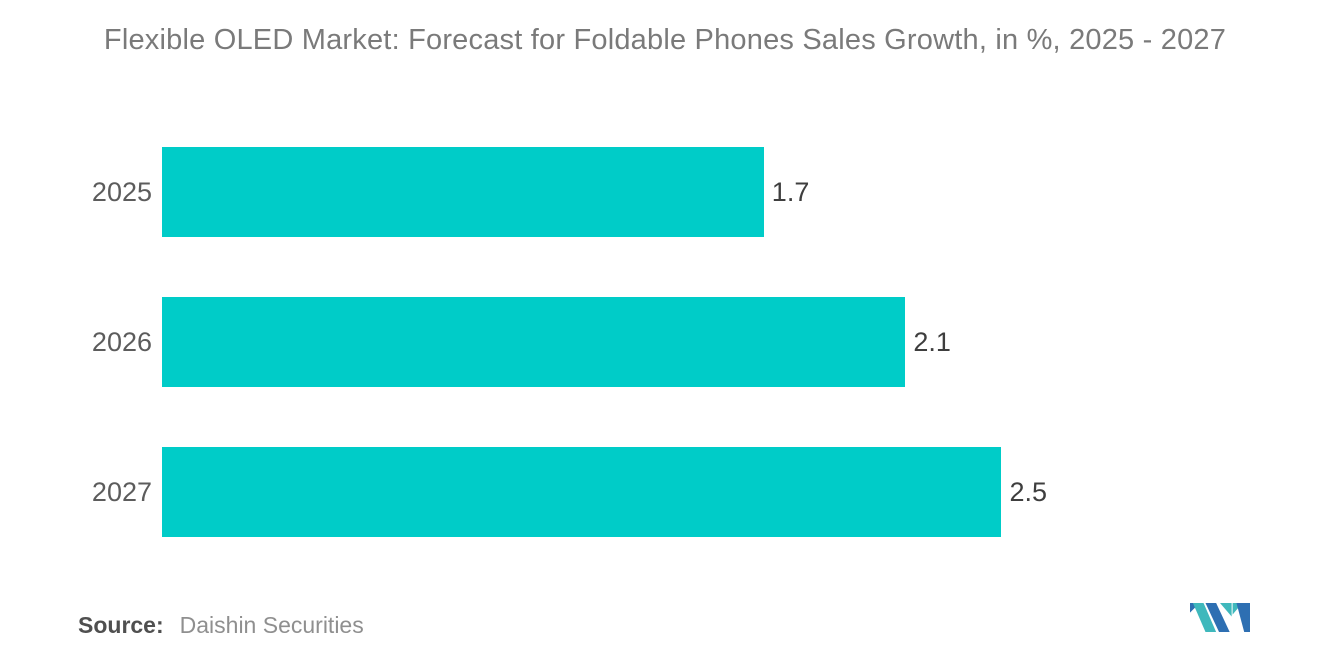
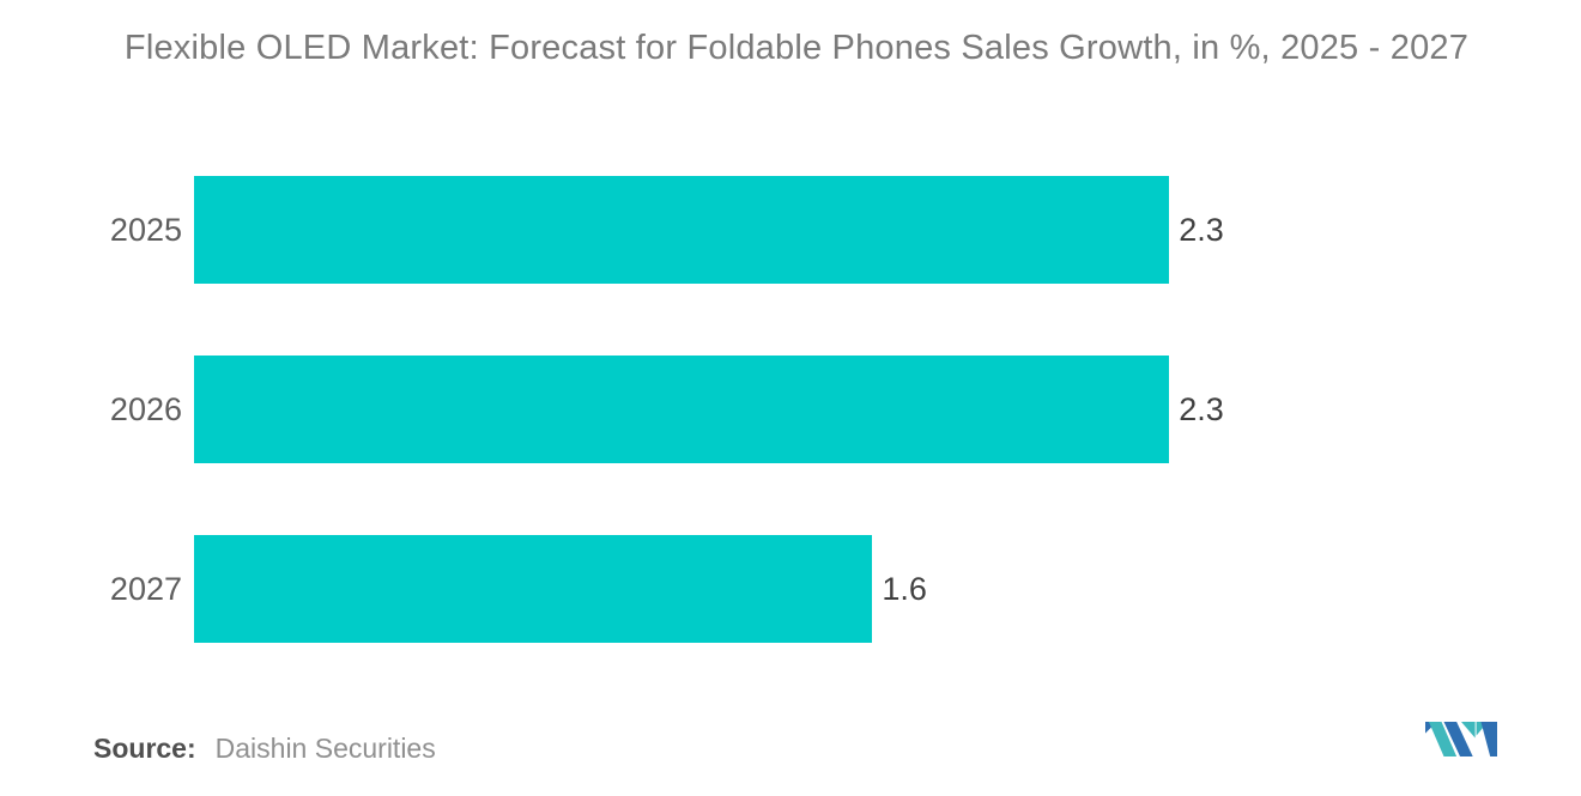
2025: 1.7 -> 2.3
2026: 2.1 -> 2.3
2027: 2.5 -> 1.6
